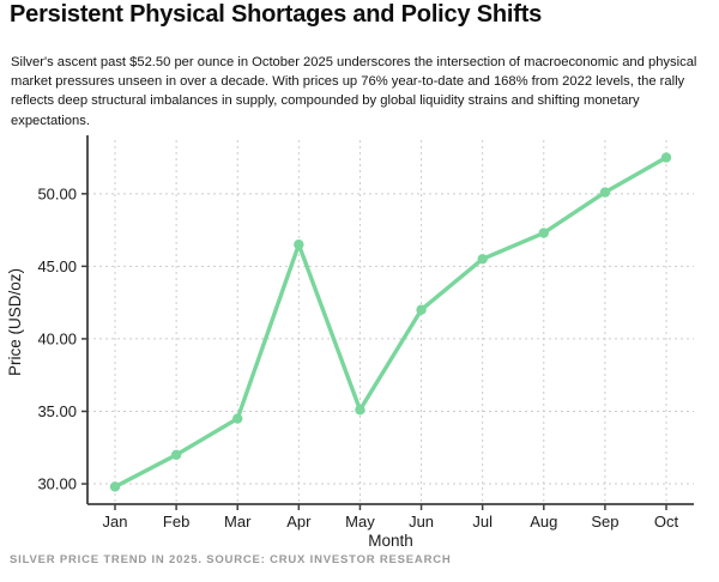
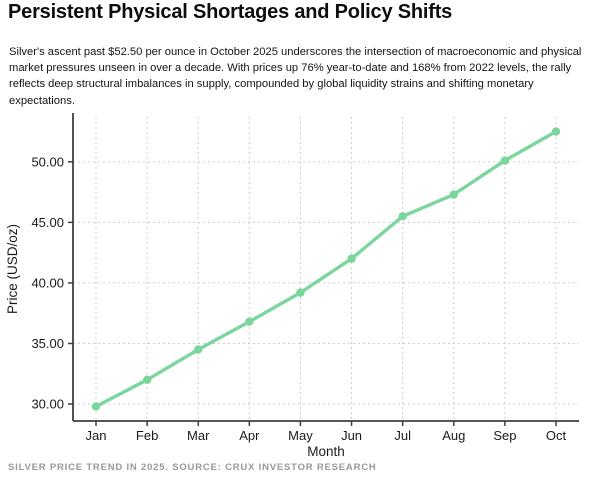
Apr: 46.5 -> 36.8
May: 35.1 -> 39.2
